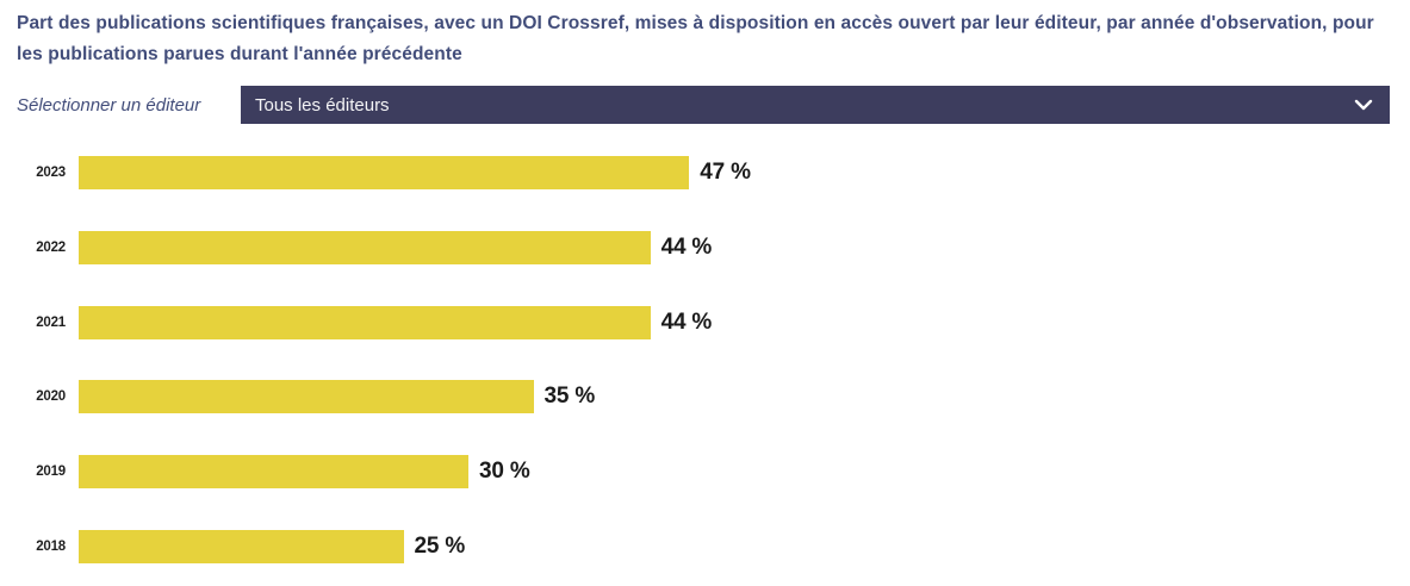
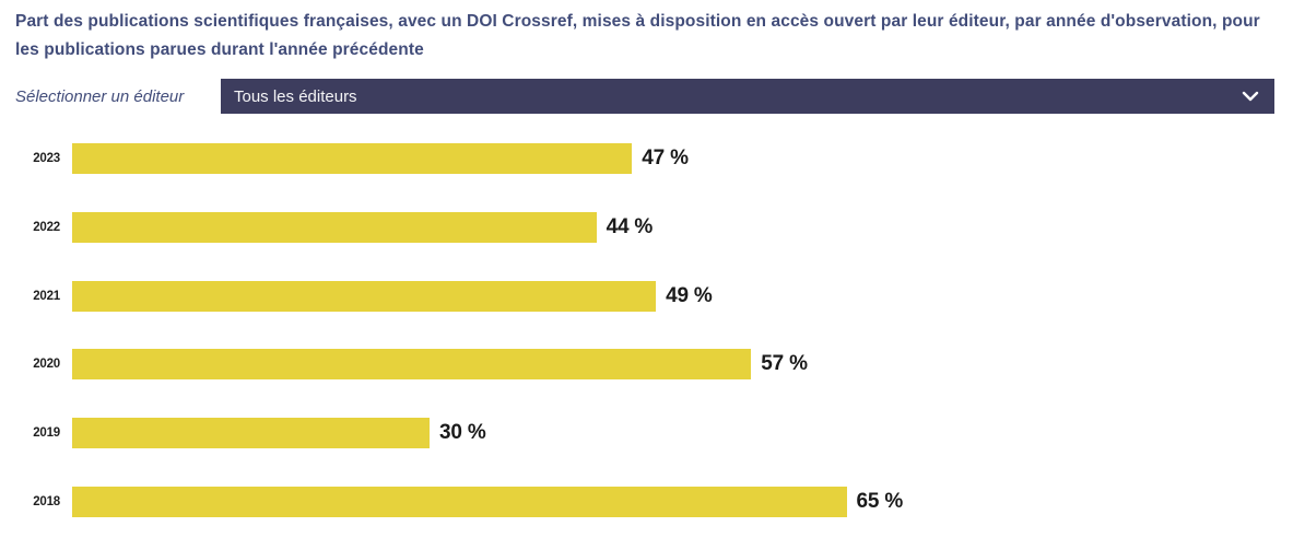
2021: 44 -> 49
2020: 35 -> 57
2018: 25 -> 65
